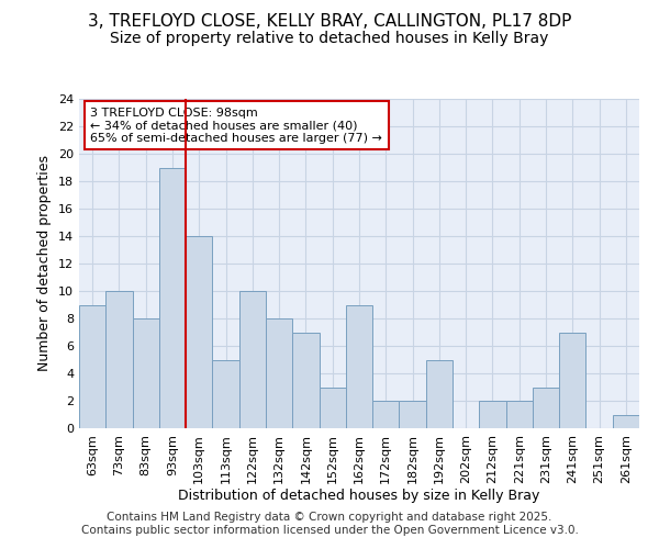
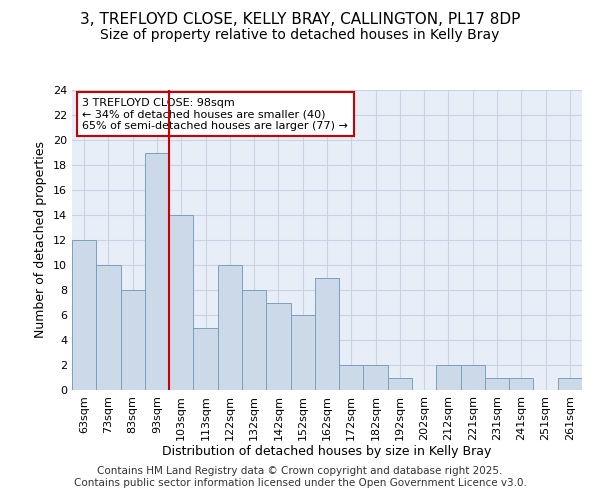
63sqm: 9 -> 12
152sqm: 3 -> 6
192sqm: 5 -> 1
231sqm: 3 -> 1
241sqm: 7 -> 1
